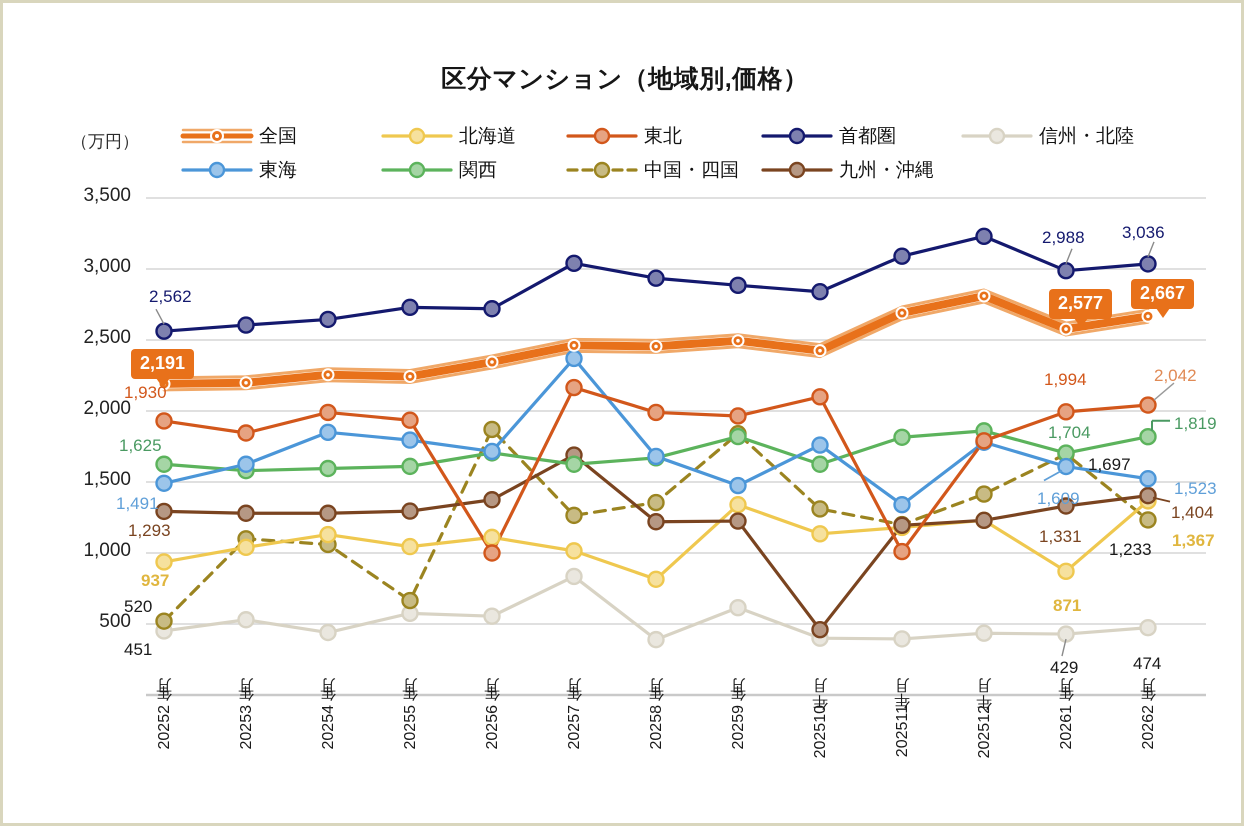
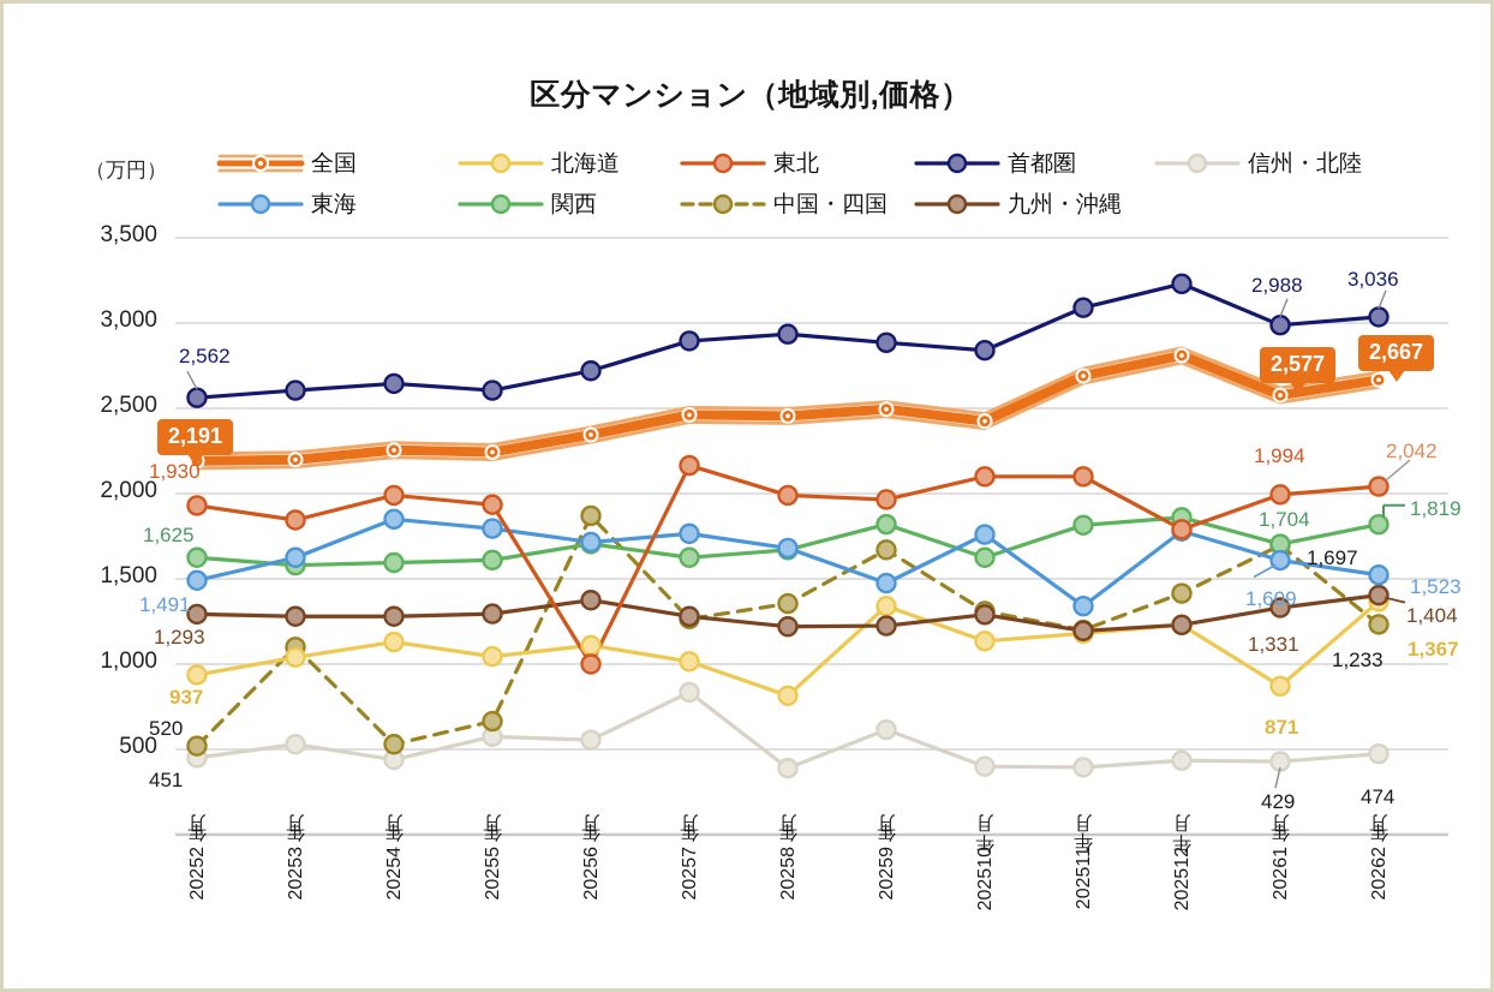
中国・四国/2025年4月: 1060 -> 530
首都圏/2025年5月: 2730 -> 2600
首都圏/2025年7月: 3040 -> 2900
東海/2025年7月: 2370 -> 1760
九州・沖縄/2025年7月: 1690 -> 1280
中国・四国/2025年9月: 1840 -> 1670
九州・沖縄/2025年10月: 460 -> 1290
東北/2025年11月: 1010 -> 2100
